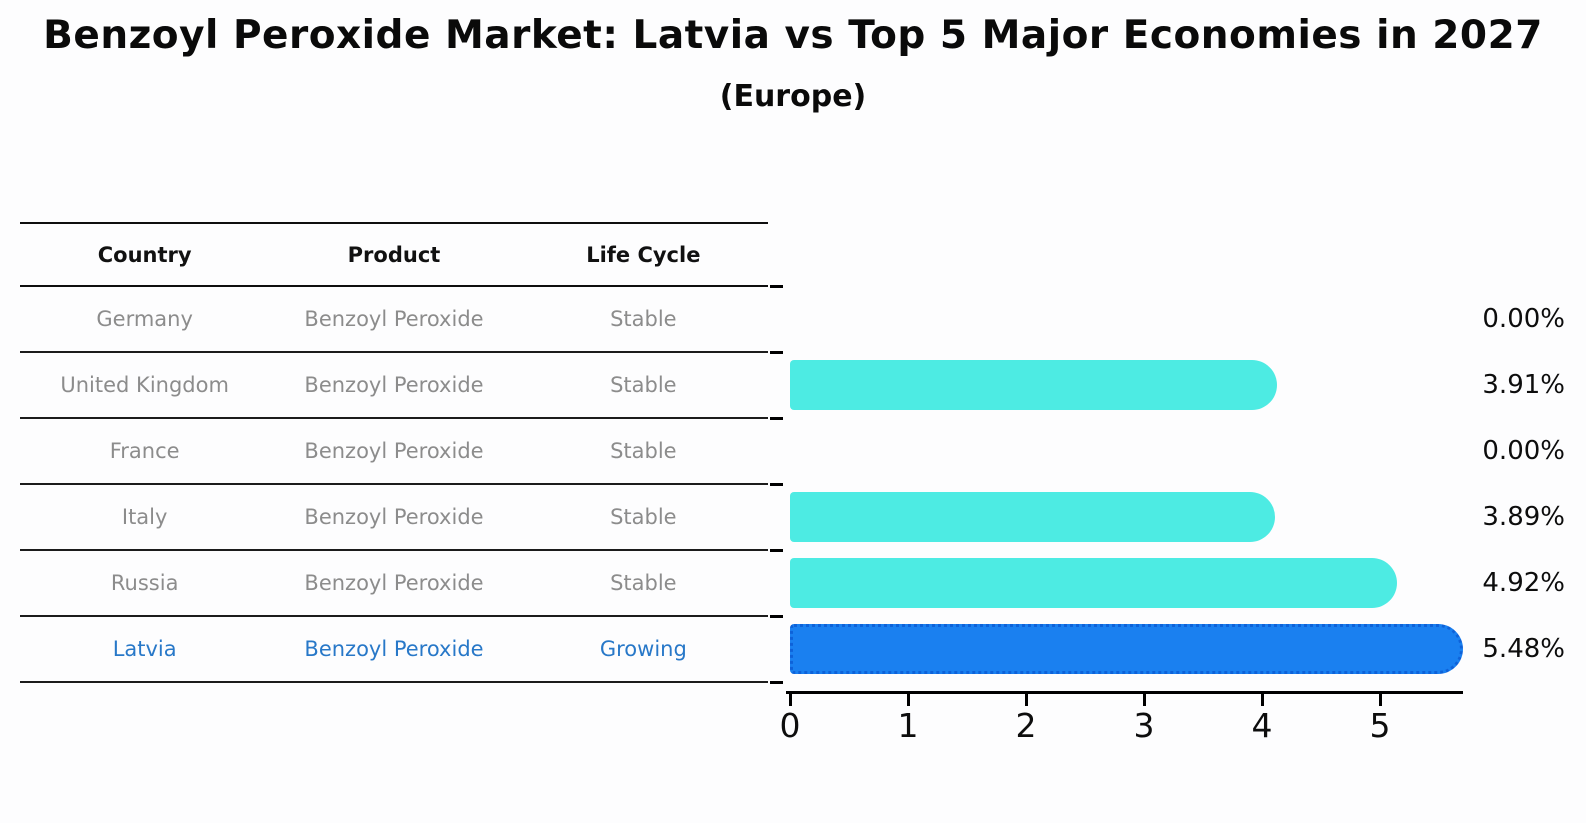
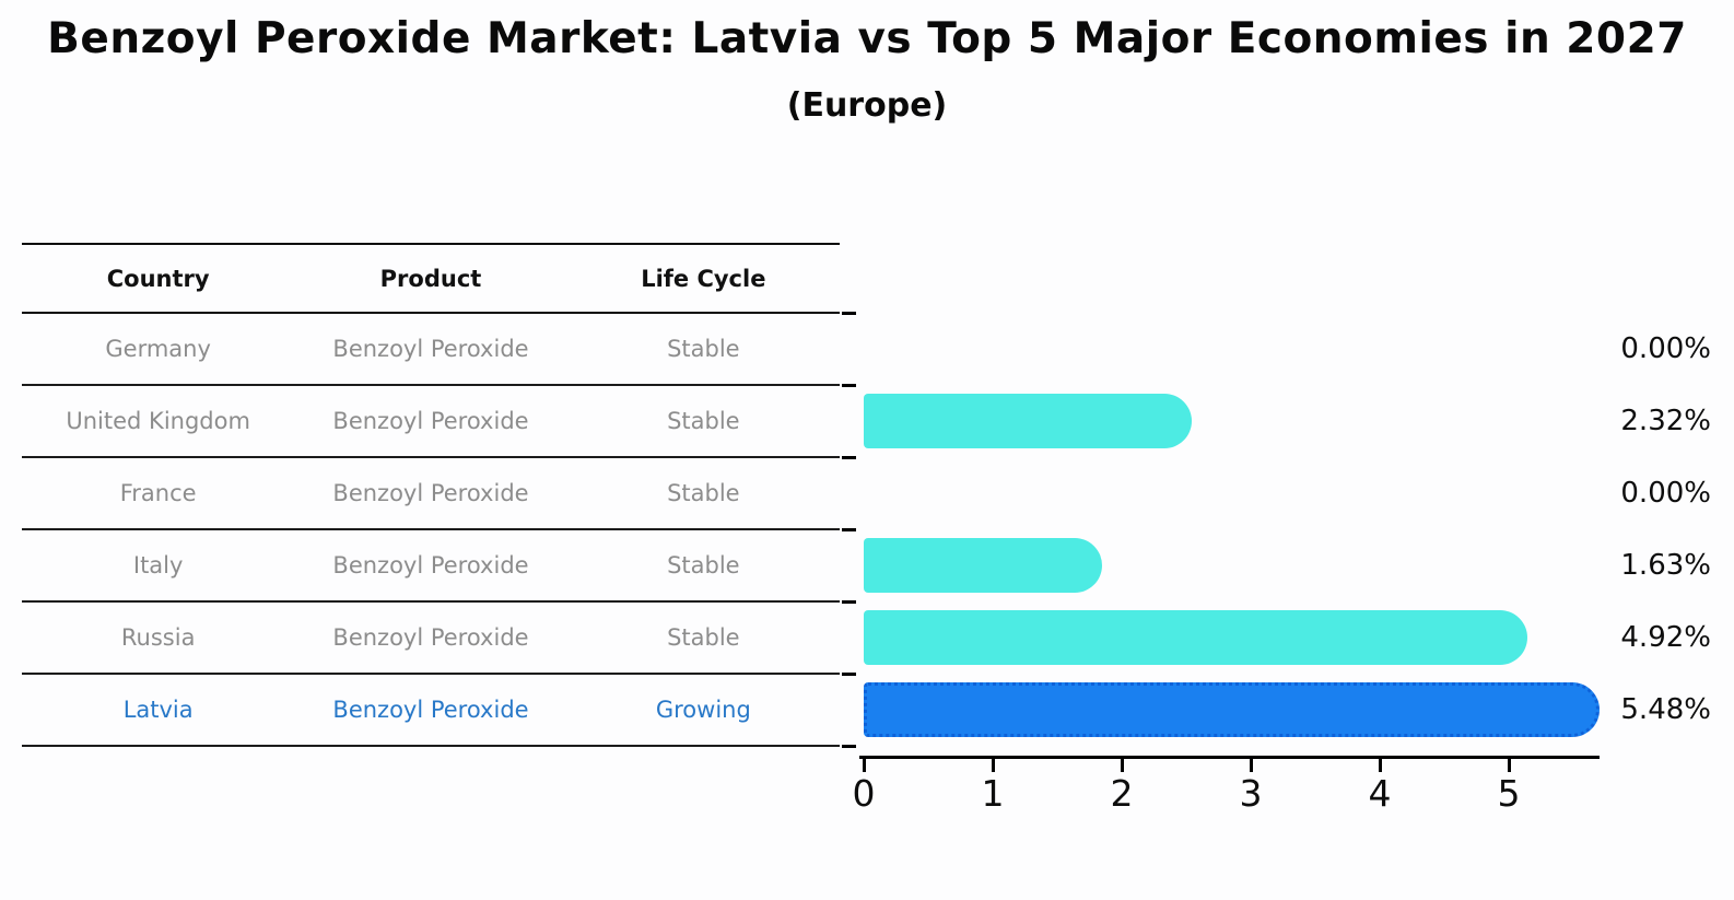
United Kingdom: 3.91% -> 2.32%
Italy: 3.89% -> 1.63%
